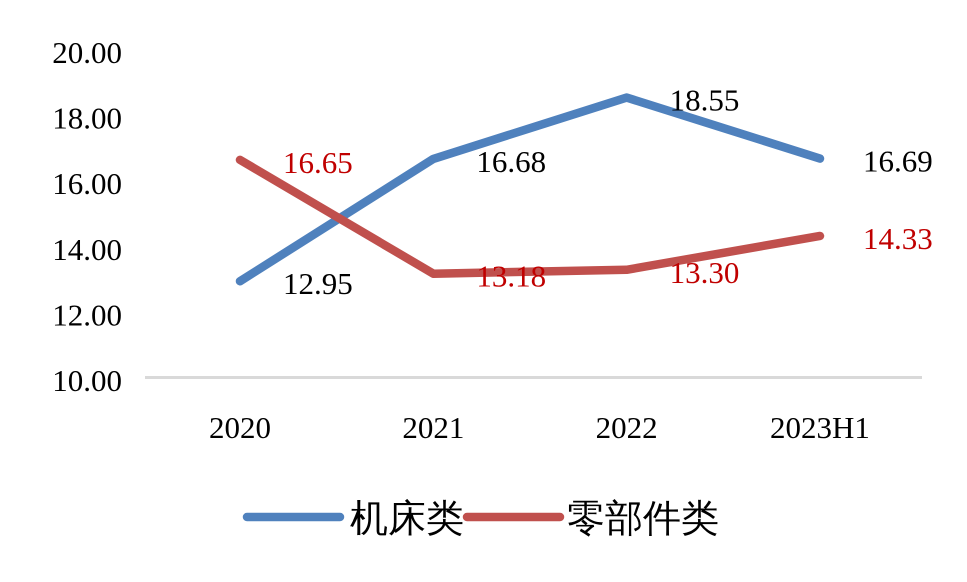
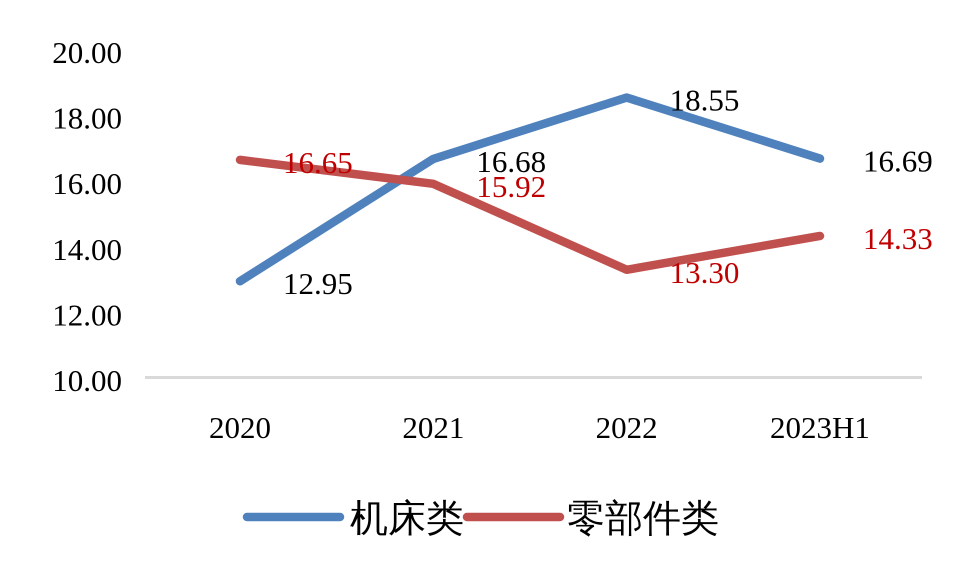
零部件类/2021: 13.18 -> 15.92
